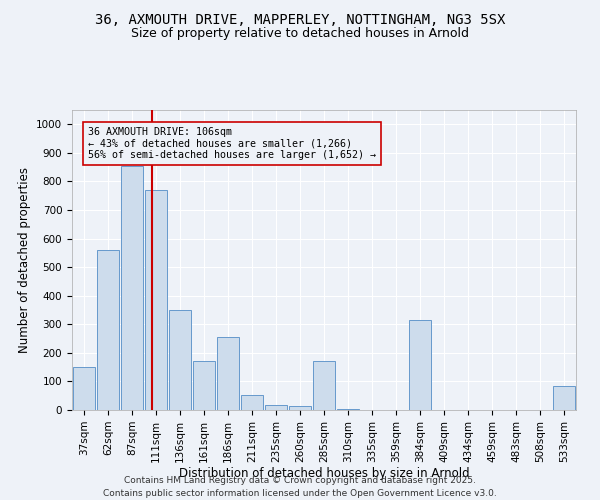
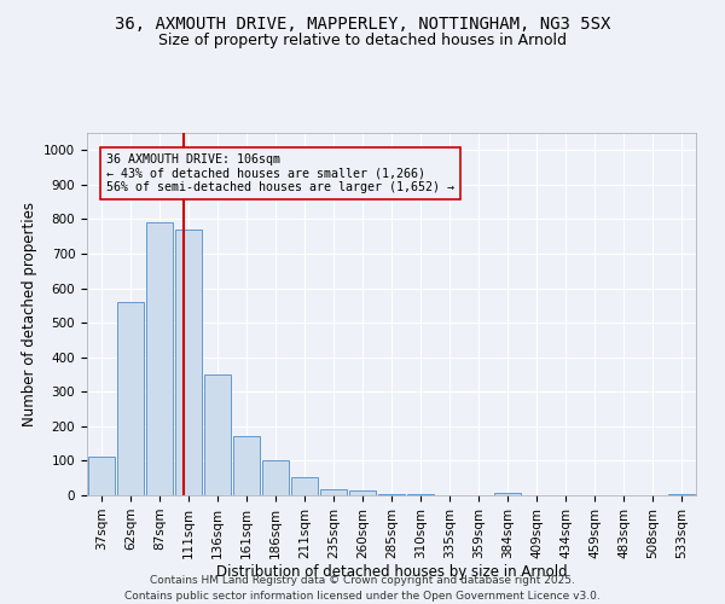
37sqm: 150 -> 112
87sqm: 855 -> 790
186sqm: 255 -> 100
285sqm: 170 -> 5
384sqm: 315 -> 8
533sqm: 85 -> 3
